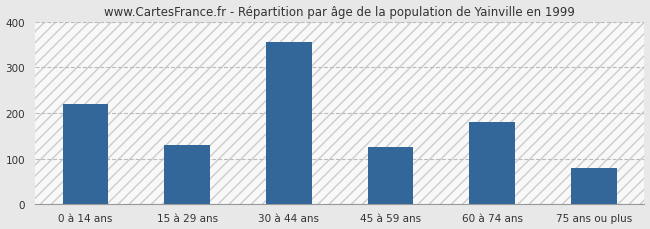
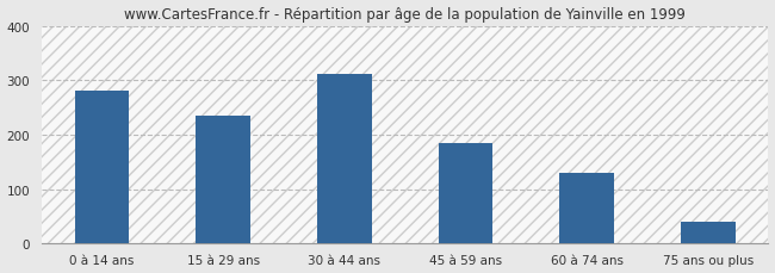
0 à 14 ans: 220 -> 281
15 à 29 ans: 130 -> 235
30 à 44 ans: 355 -> 311
45 à 59 ans: 125 -> 185
60 à 74 ans: 180 -> 129
75 ans ou plus: 80 -> 40
